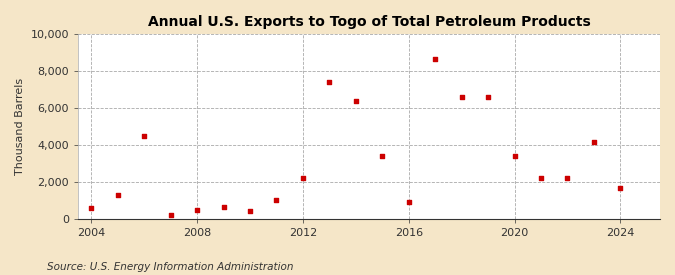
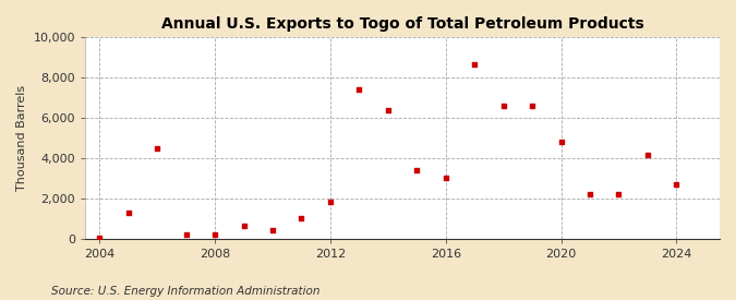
2004: 600 -> 0
2008: 500 -> 200
2012: 2,200 -> 1,800
2016: 900 -> 3,000
2020: 3,400 -> 4,800
2024: 1,700 -> 2,700
